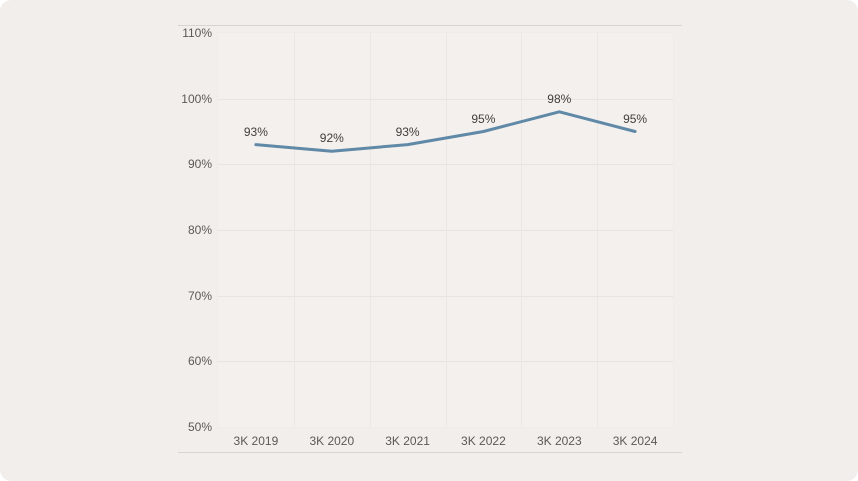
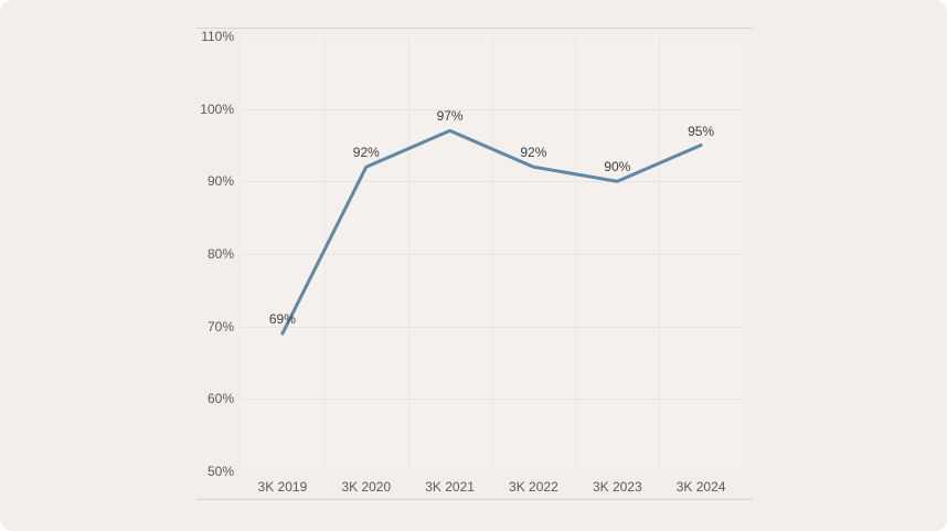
3K 2019: 93% -> 69%
3K 2021: 93% -> 97%
3K 2022: 95% -> 92%
3K 2023: 98% -> 90%
